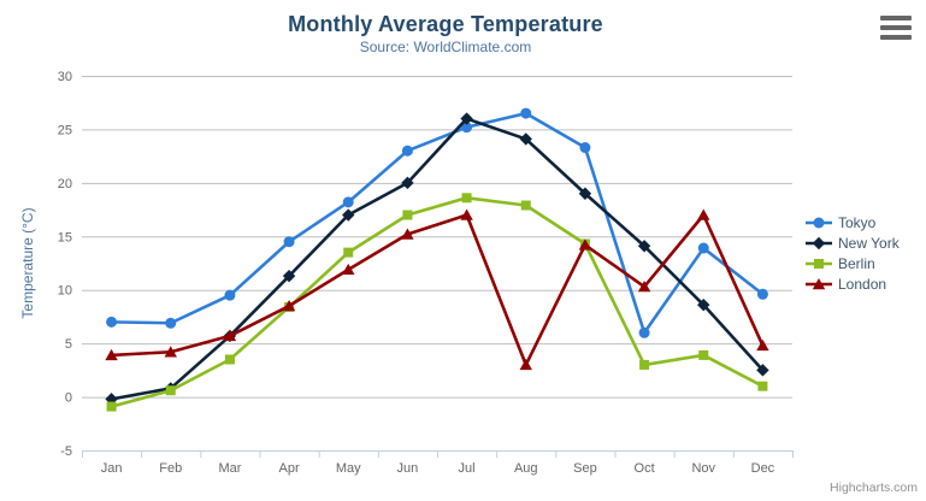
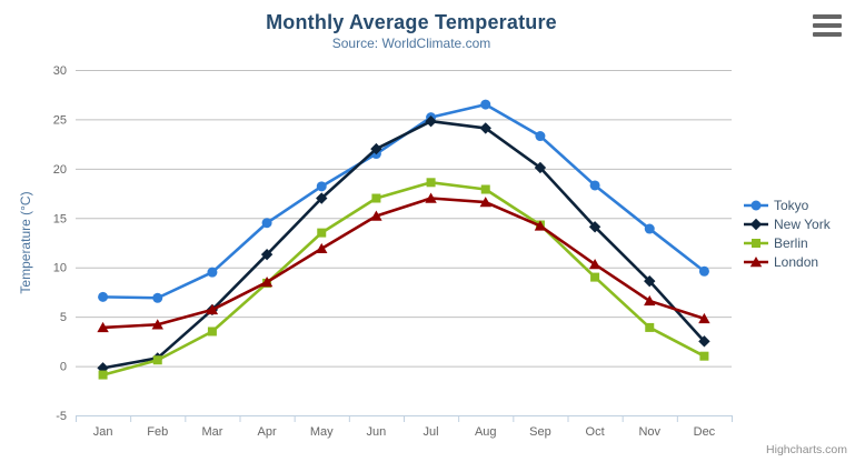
Tokyo/Jun: 23 -> 22
New York/Jun: 20 -> 22
New York/Jul: 26 -> 25
London/Aug: 3 -> 17
New York/Sep: 19 -> 20
Tokyo/Oct: 6 -> 18
Berlin/Oct: 3 -> 9
London/Nov: 17 -> 7
